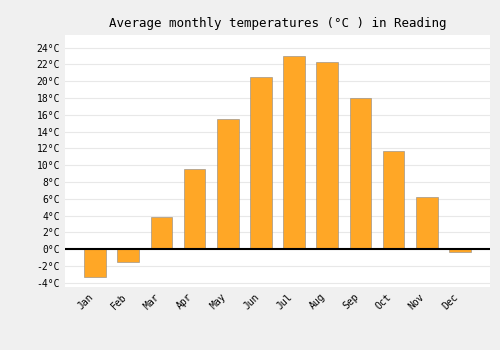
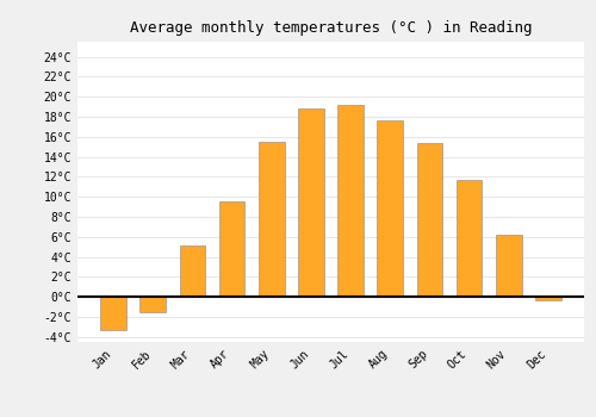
Mar: 3.8°C -> 5.2°C
Jun: 20.5°C -> 18.8°C
Jul: 23.0°C -> 19.2°C
Aug: 22.3°C -> 17.6°C
Sep: 18.0°C -> 15.4°C
